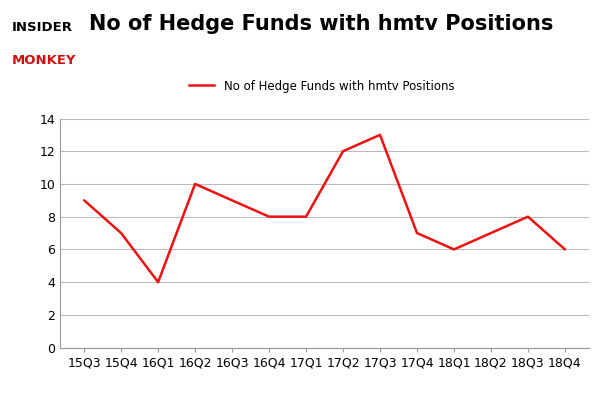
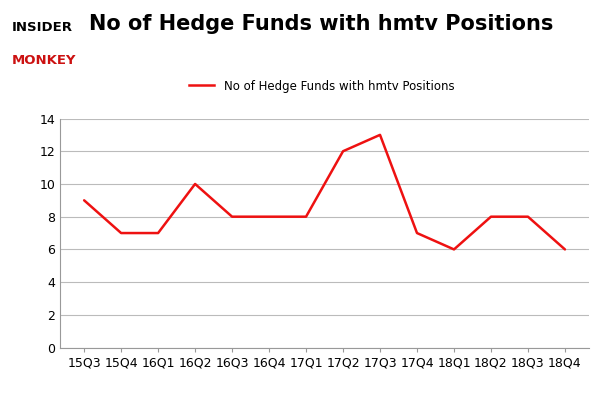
16Q1: 4 -> 7
16Q3: 9 -> 8
18Q2: 7 -> 8
